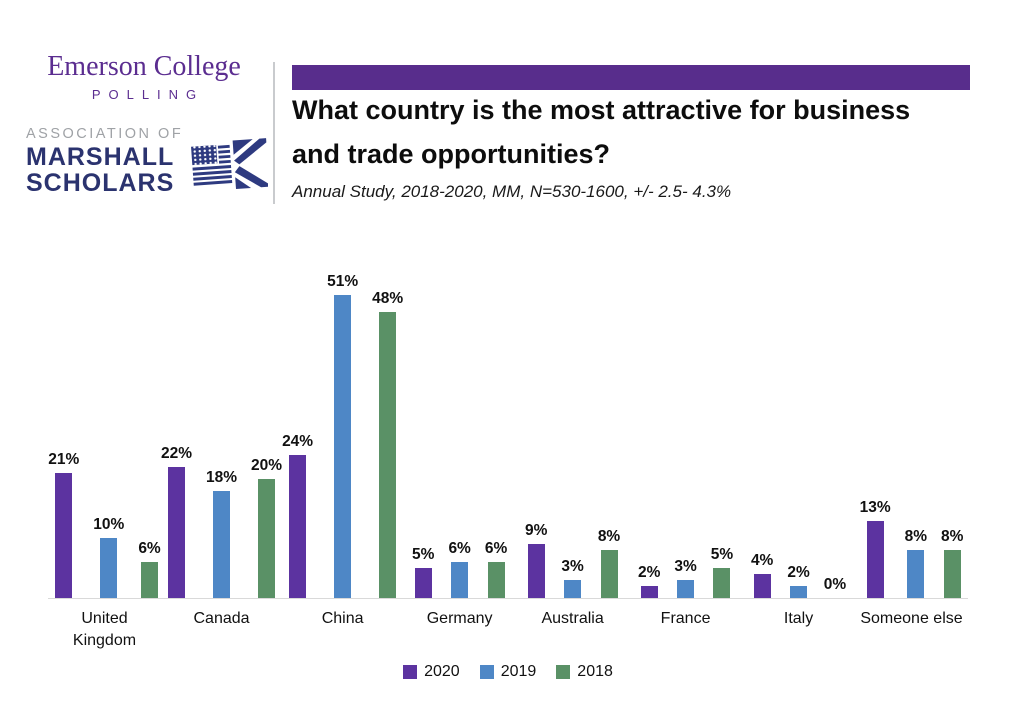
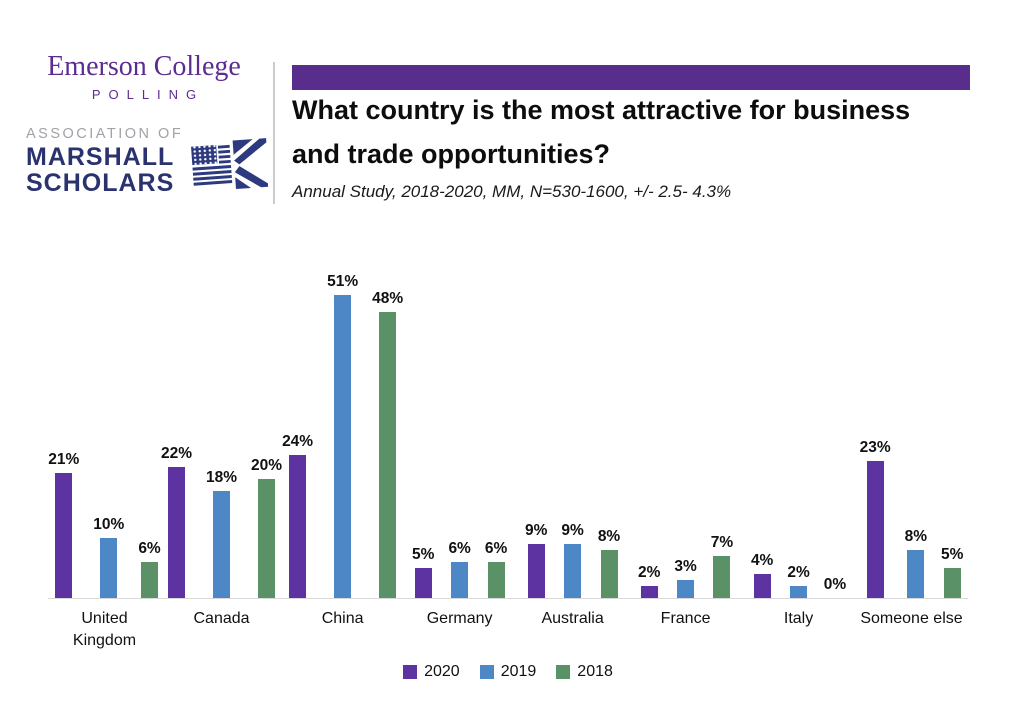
2019/Australia: 3% -> 9%
2018/France: 5% -> 7%
2020/Someone else: 13% -> 23%
2018/Someone else: 8% -> 5%
